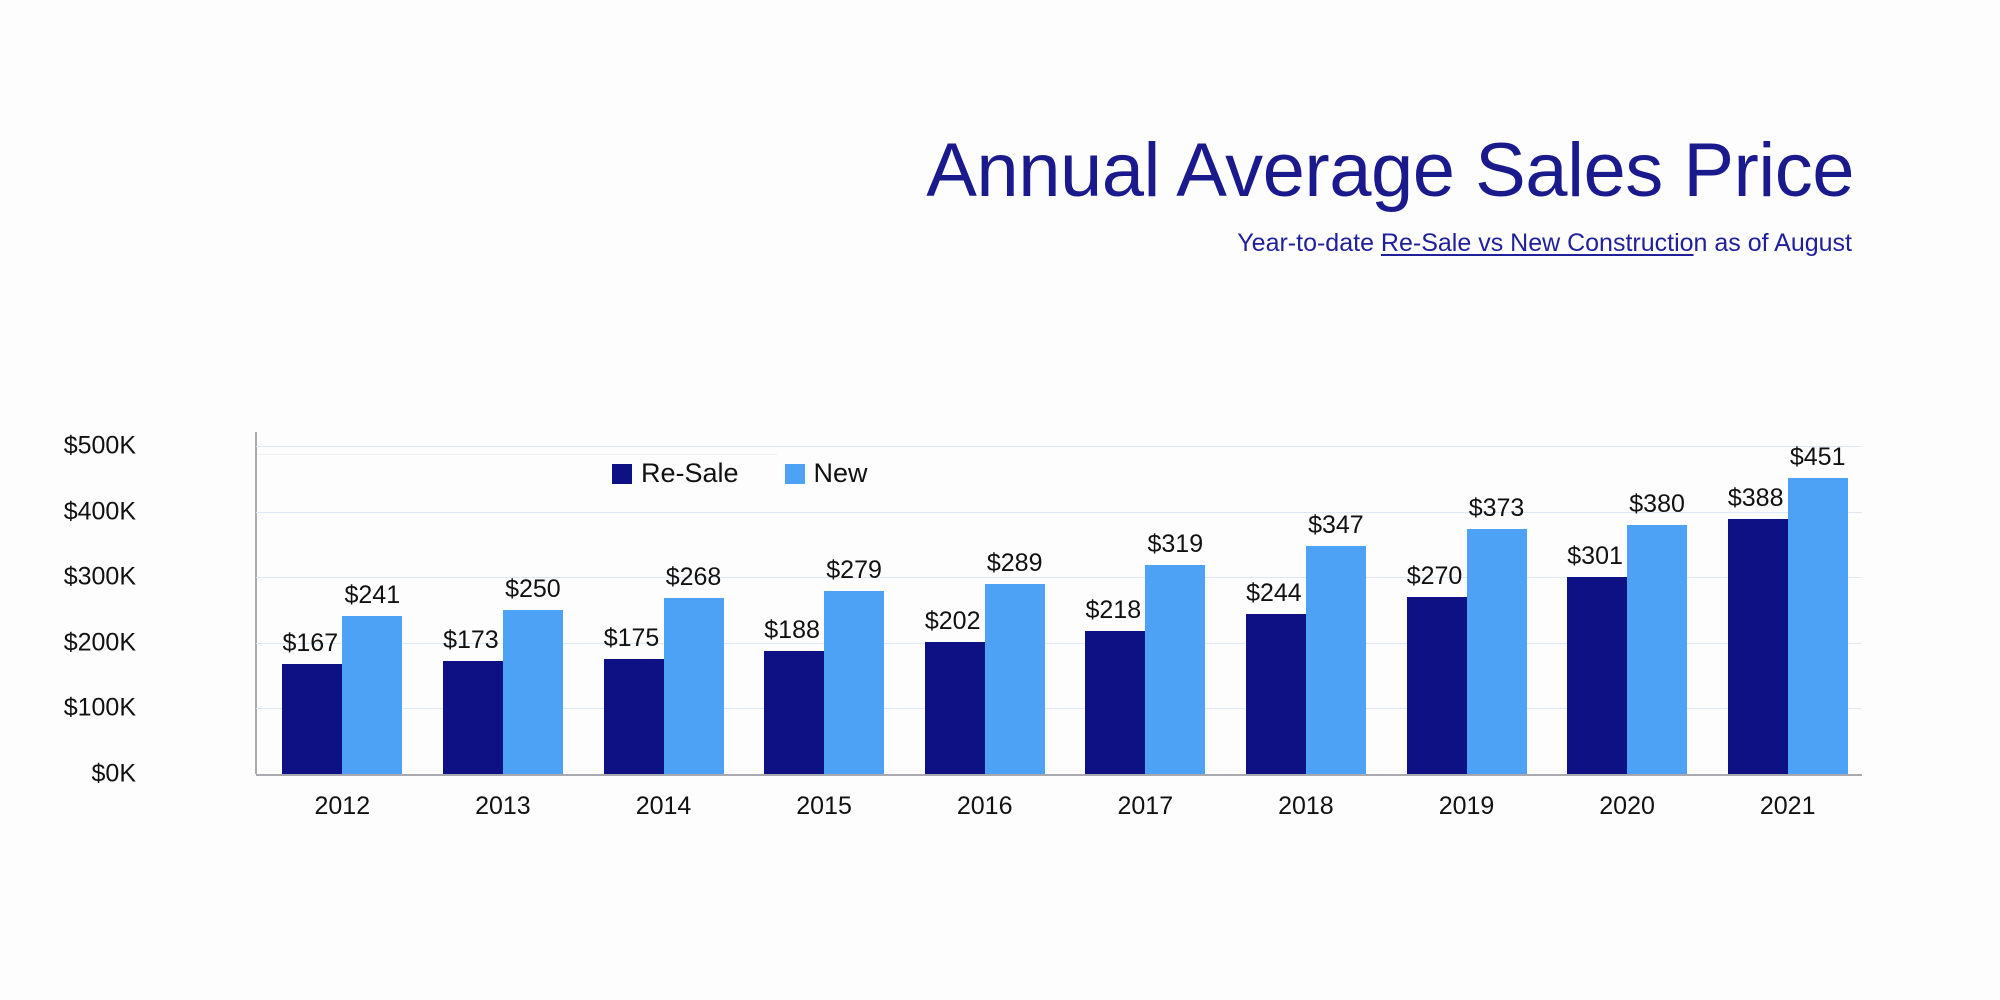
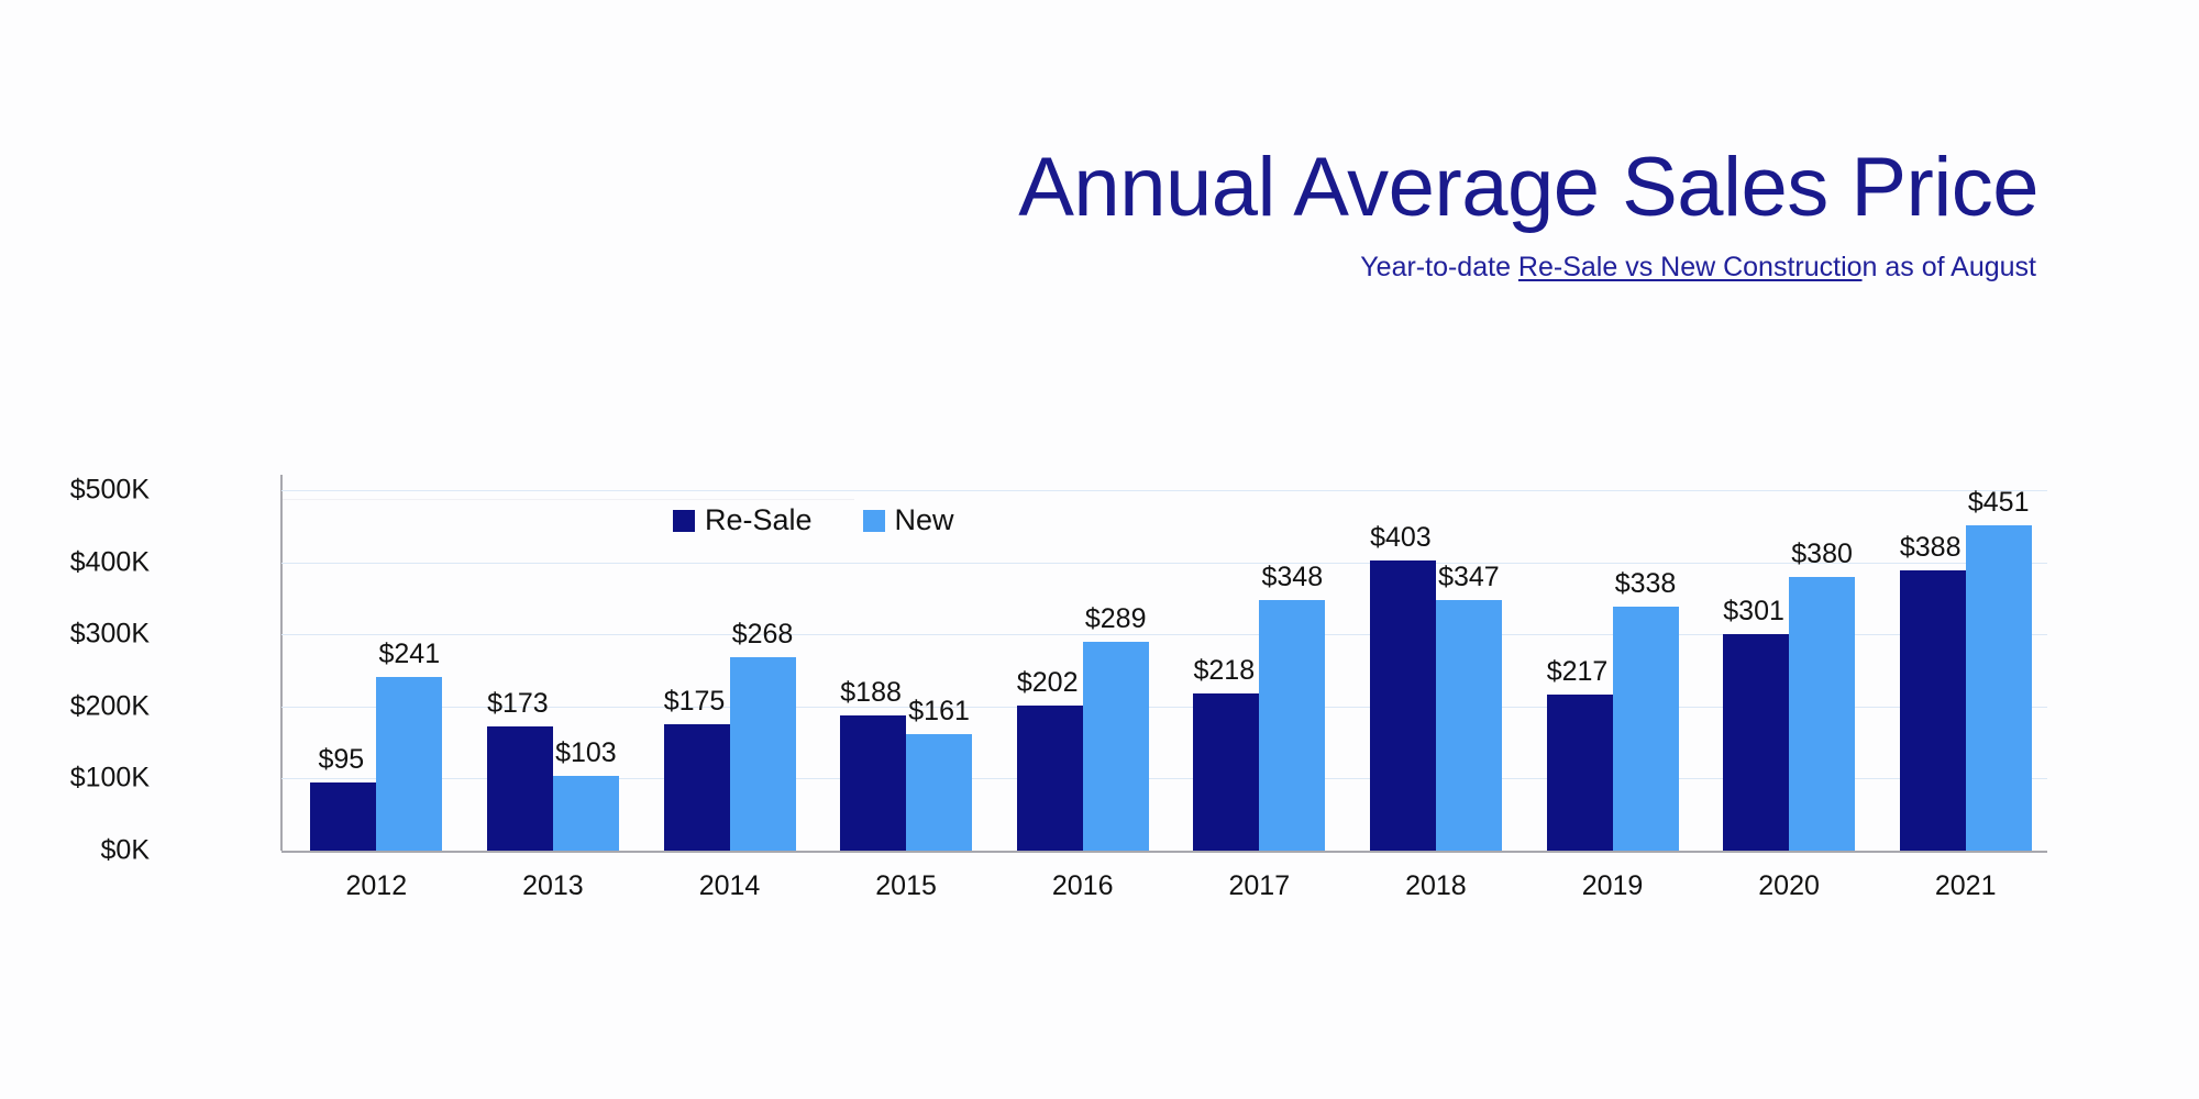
Re-Sale/2012: $167 -> $95
New/2013: $250 -> $103
New/2015: $279 -> $161
New/2017: $319 -> $348
Re-Sale/2018: $244 -> $403
Re-Sale/2019: $270 -> $217
New/2019: $373 -> $338
